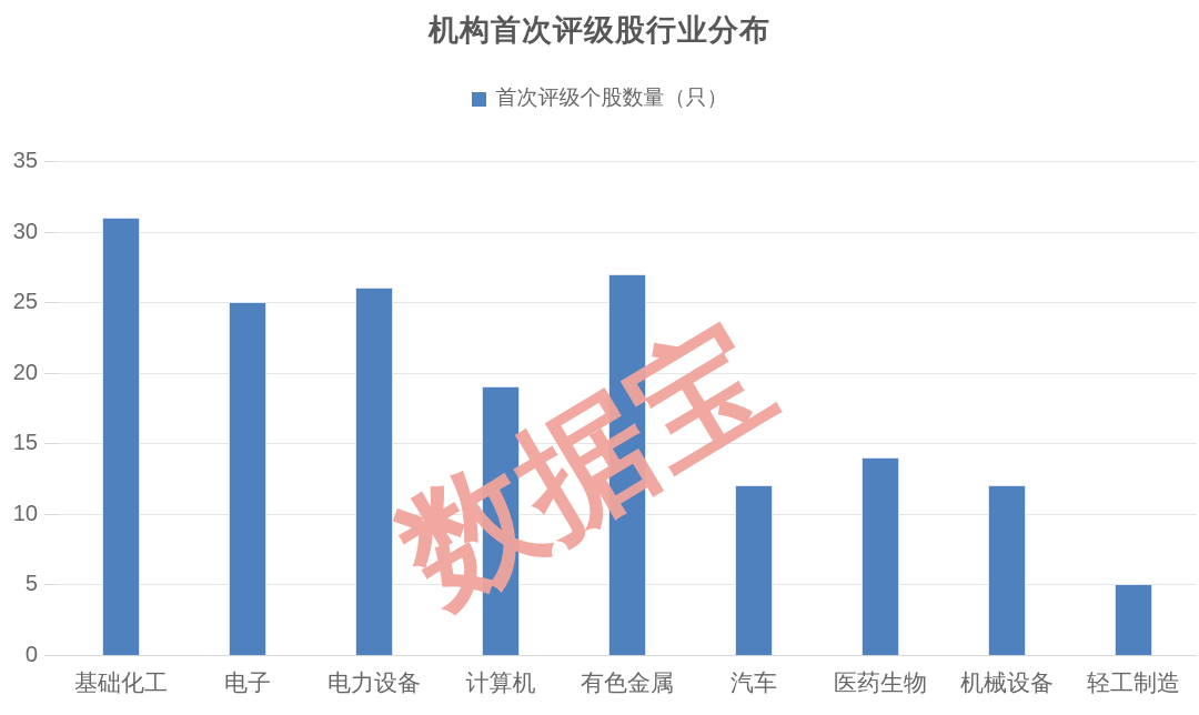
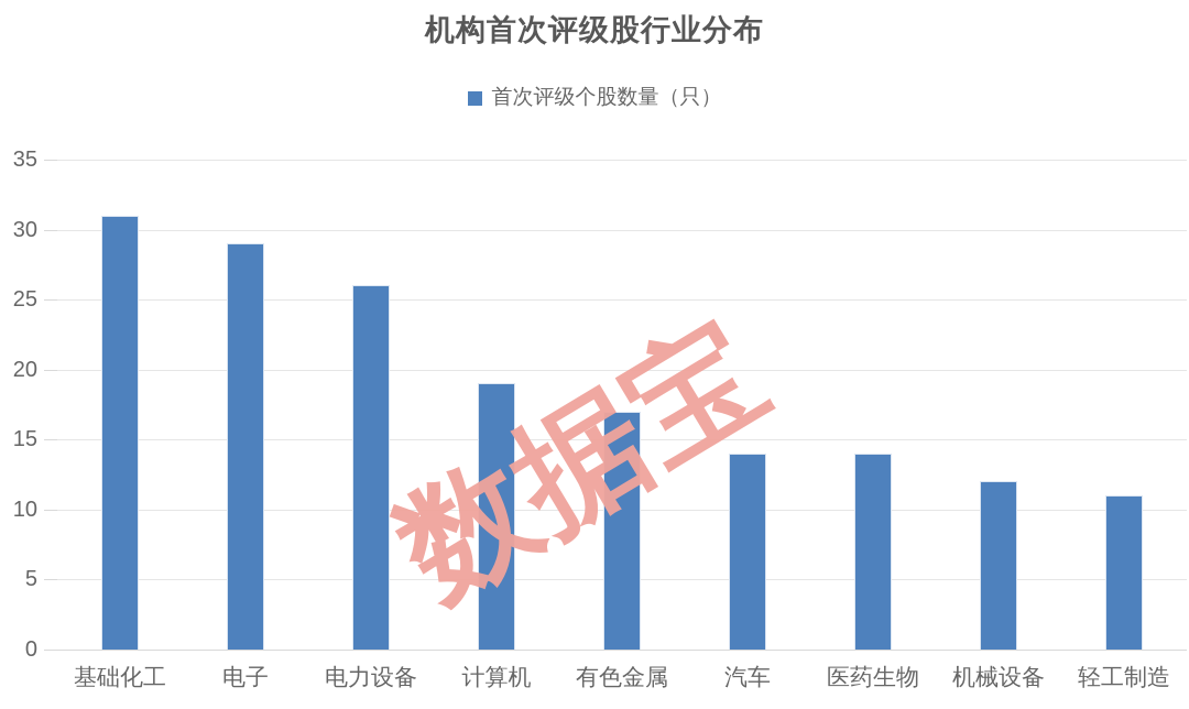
电子: 25 -> 29
有色金属: 27 -> 17
汽车: 12 -> 14
轻工制造: 5 -> 11
